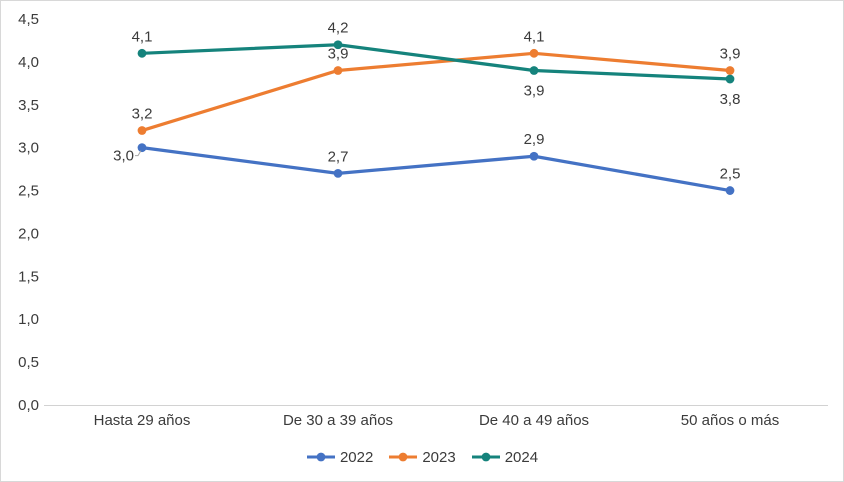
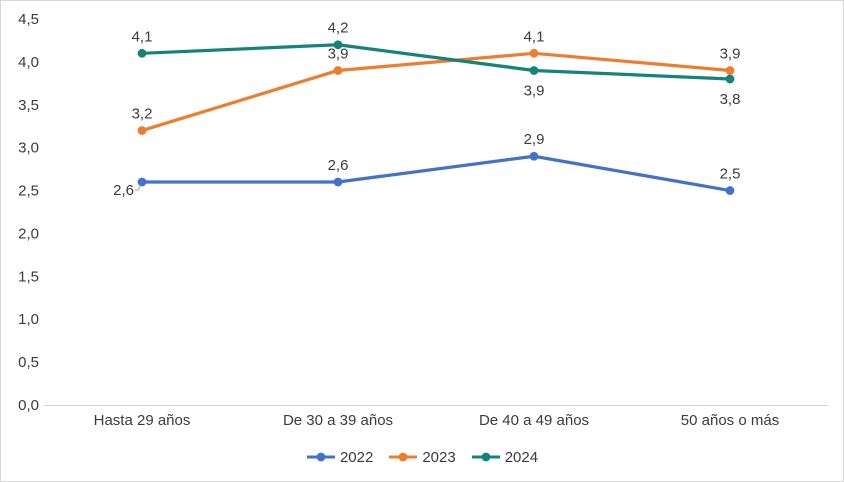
2022/Hasta 29 años: 3,0 -> 2,6
2022/De 30 a 39 años: 2,7 -> 2,6
